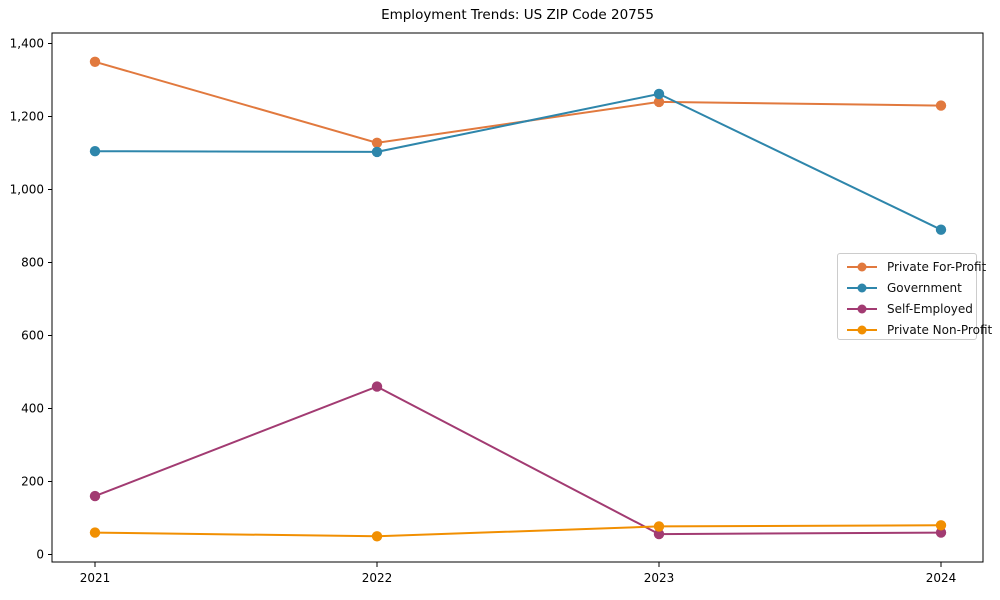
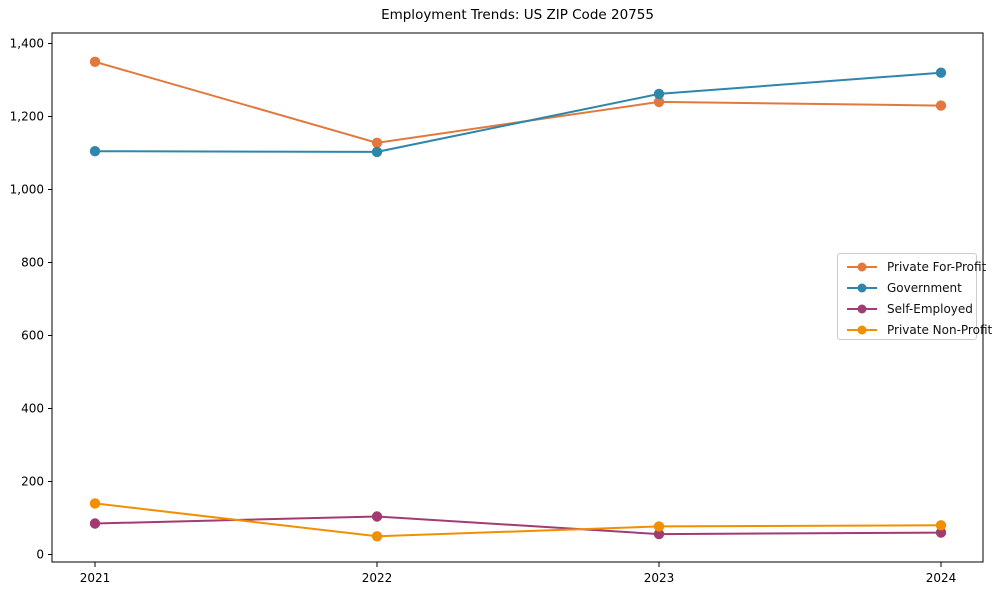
Self-Employed/2021: 160 -> 80
Private Non-Profit/2021: 60 -> 140
Self-Employed/2022: 460 -> 100
Government/2024: 890 -> 1320
